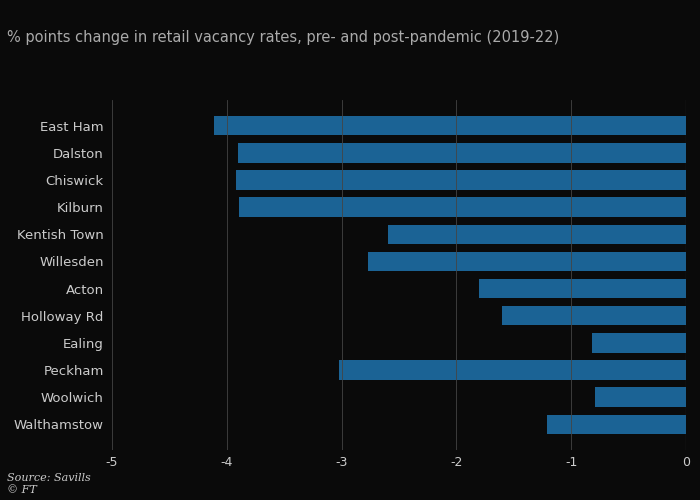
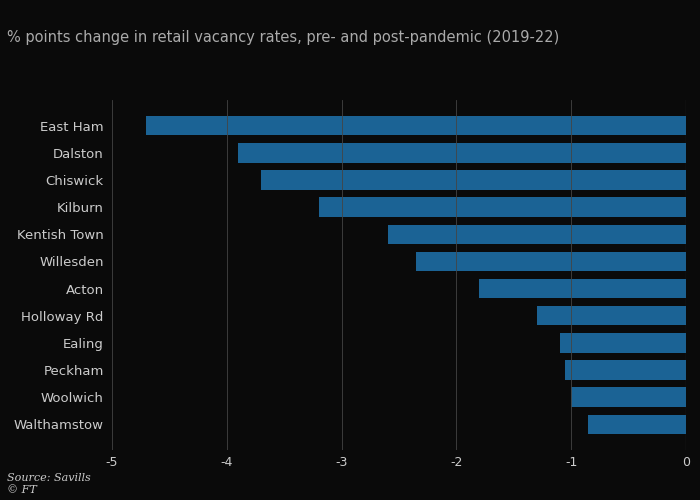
East Ham: -4.11 -> -4.70
Chiswick: -3.92 -> -3.70
Kilburn: -3.89 -> -3.20
Willesden: -2.77 -> -2.35
Holloway Rd: -1.60 -> -1.30
Ealing: -0.82 -> -1.10
Peckham: -3.02 -> -1.05
Woolwich: -0.79 -> -1.00
Walthamstow: -1.21 -> -0.85
